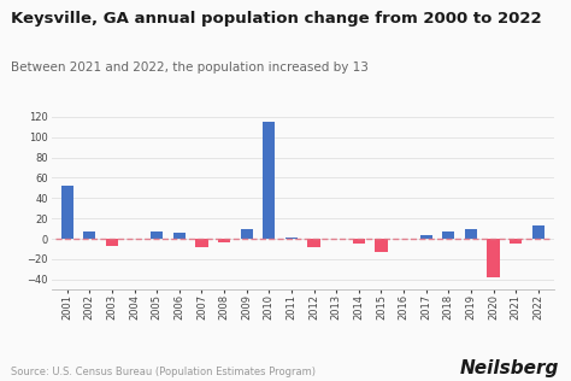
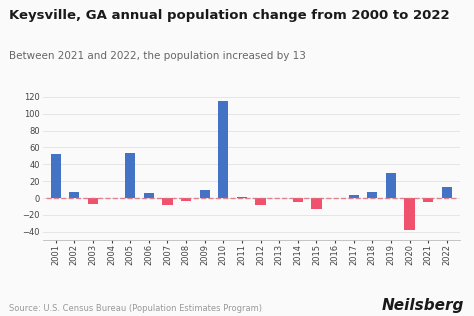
2005: 7 -> 54
2019: 9 -> 30
